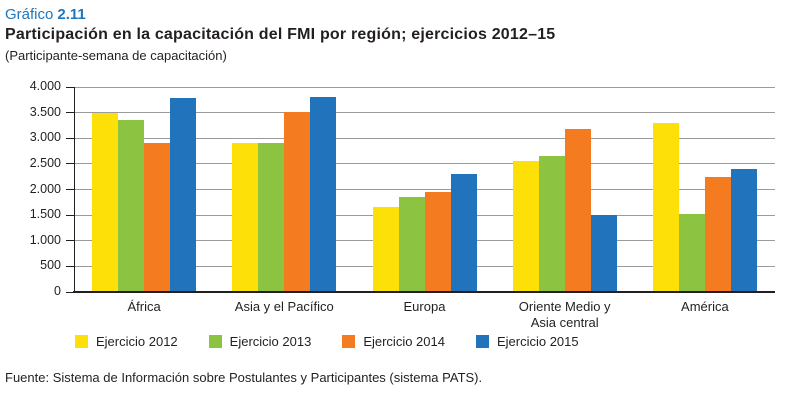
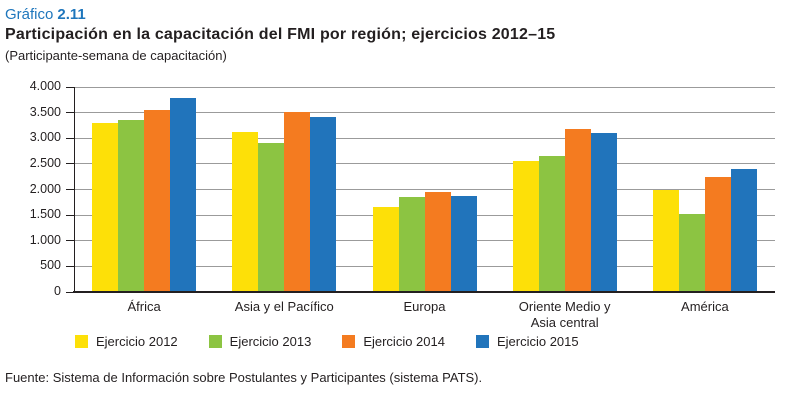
Ejercicio 2012/África: 3500 -> 3300
Ejercicio 2014/África: 2900 -> 3600
Ejercicio 2012/Asia y el Pacífico: 2900 -> 3100
Ejercicio 2015/Asia y el Pacífico: 3800 -> 3400
Ejercicio 2015/Europa: 2300 -> 1900
Ejercicio 2015/Oriente Medio y Asia central: 1500 -> 3100
Ejercicio 2012/América: 3300 -> 2000
